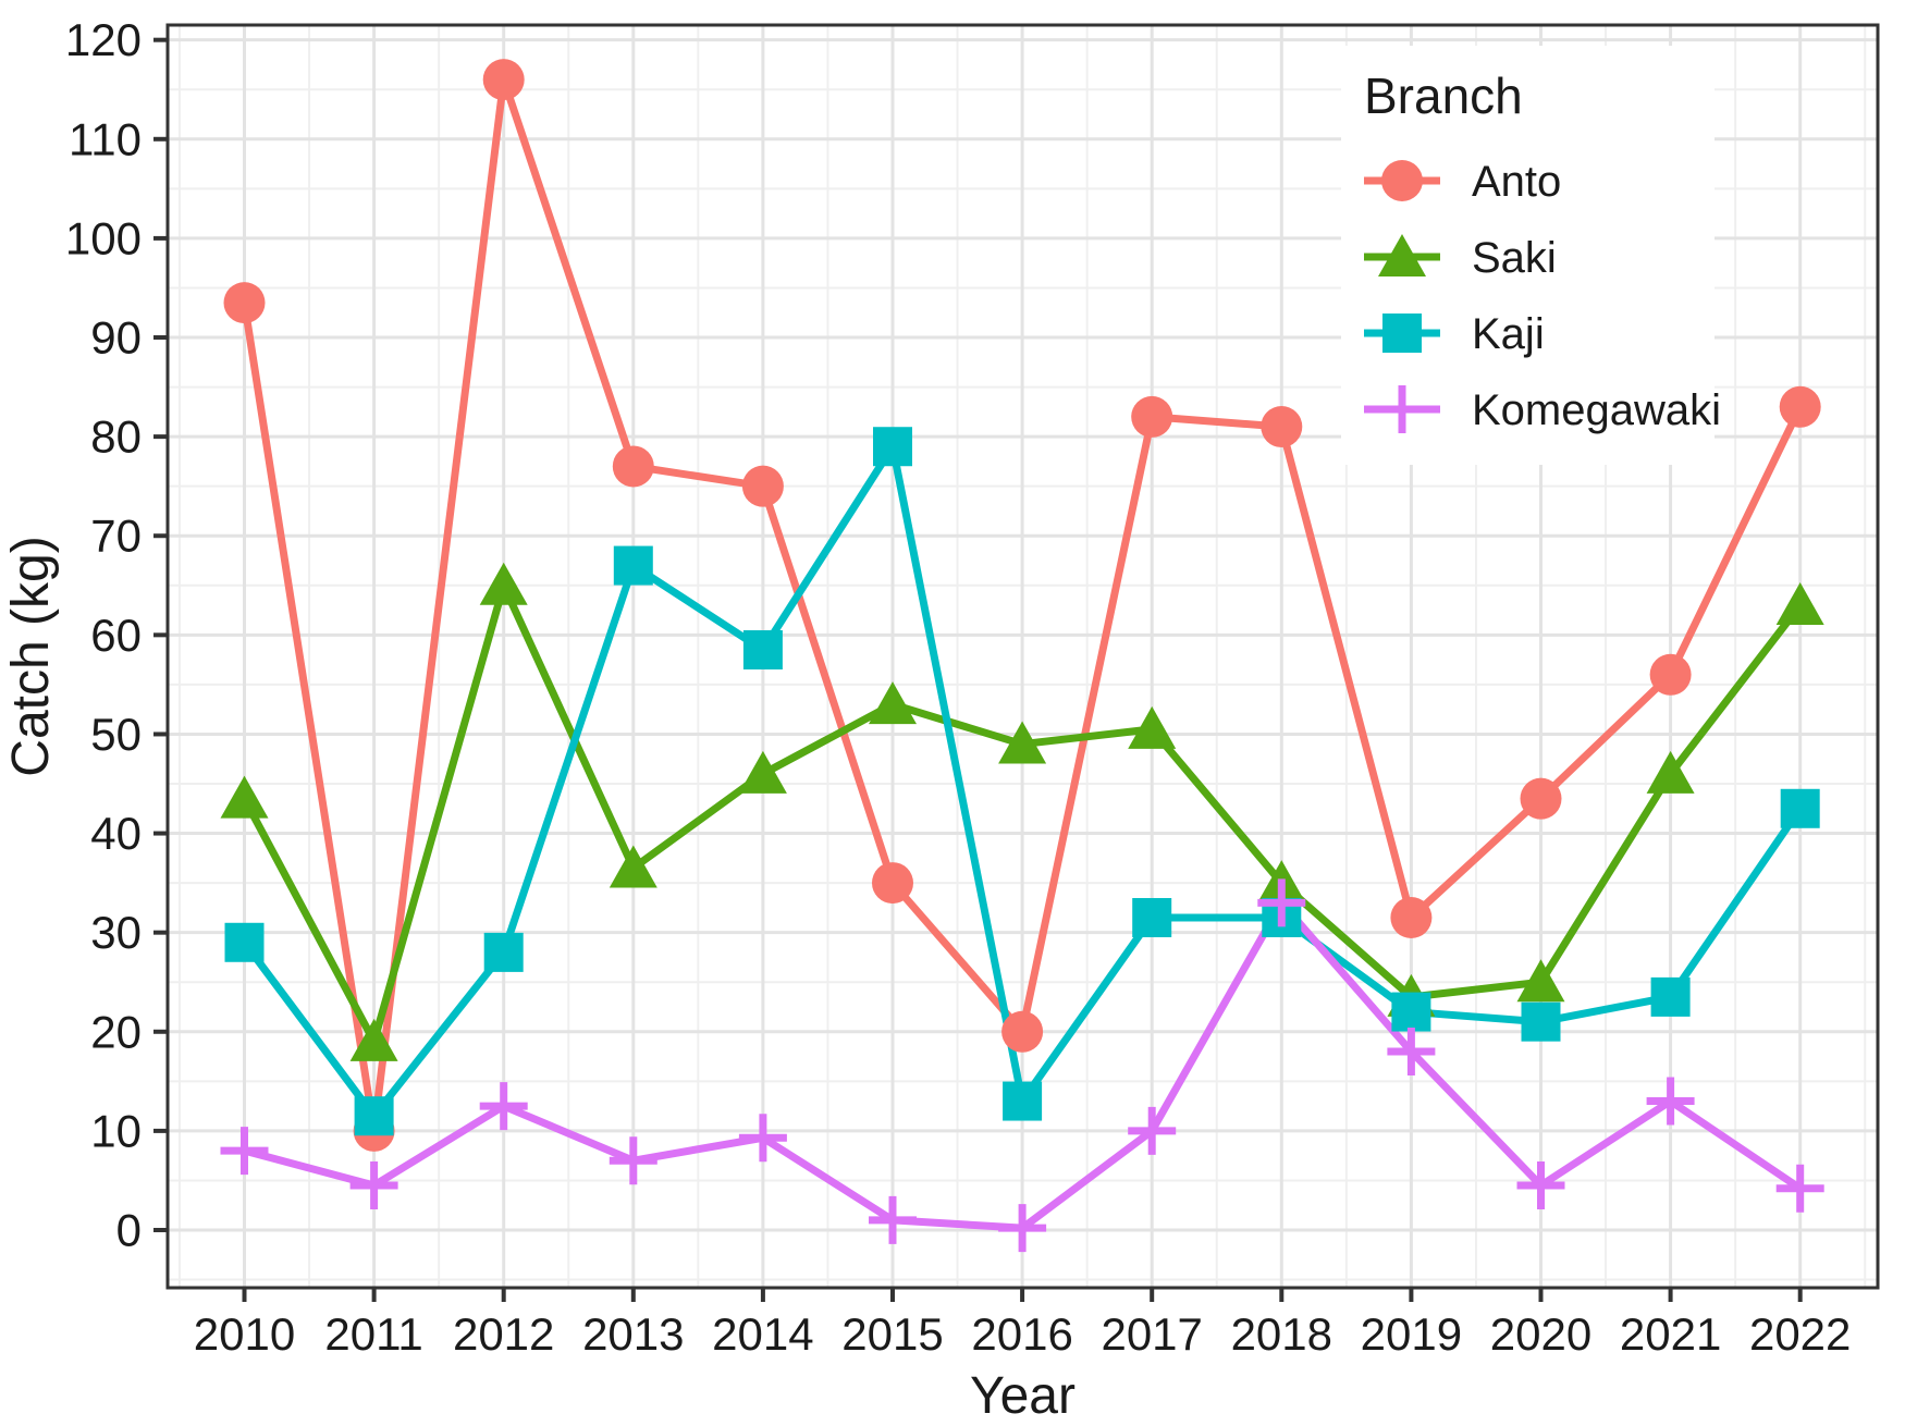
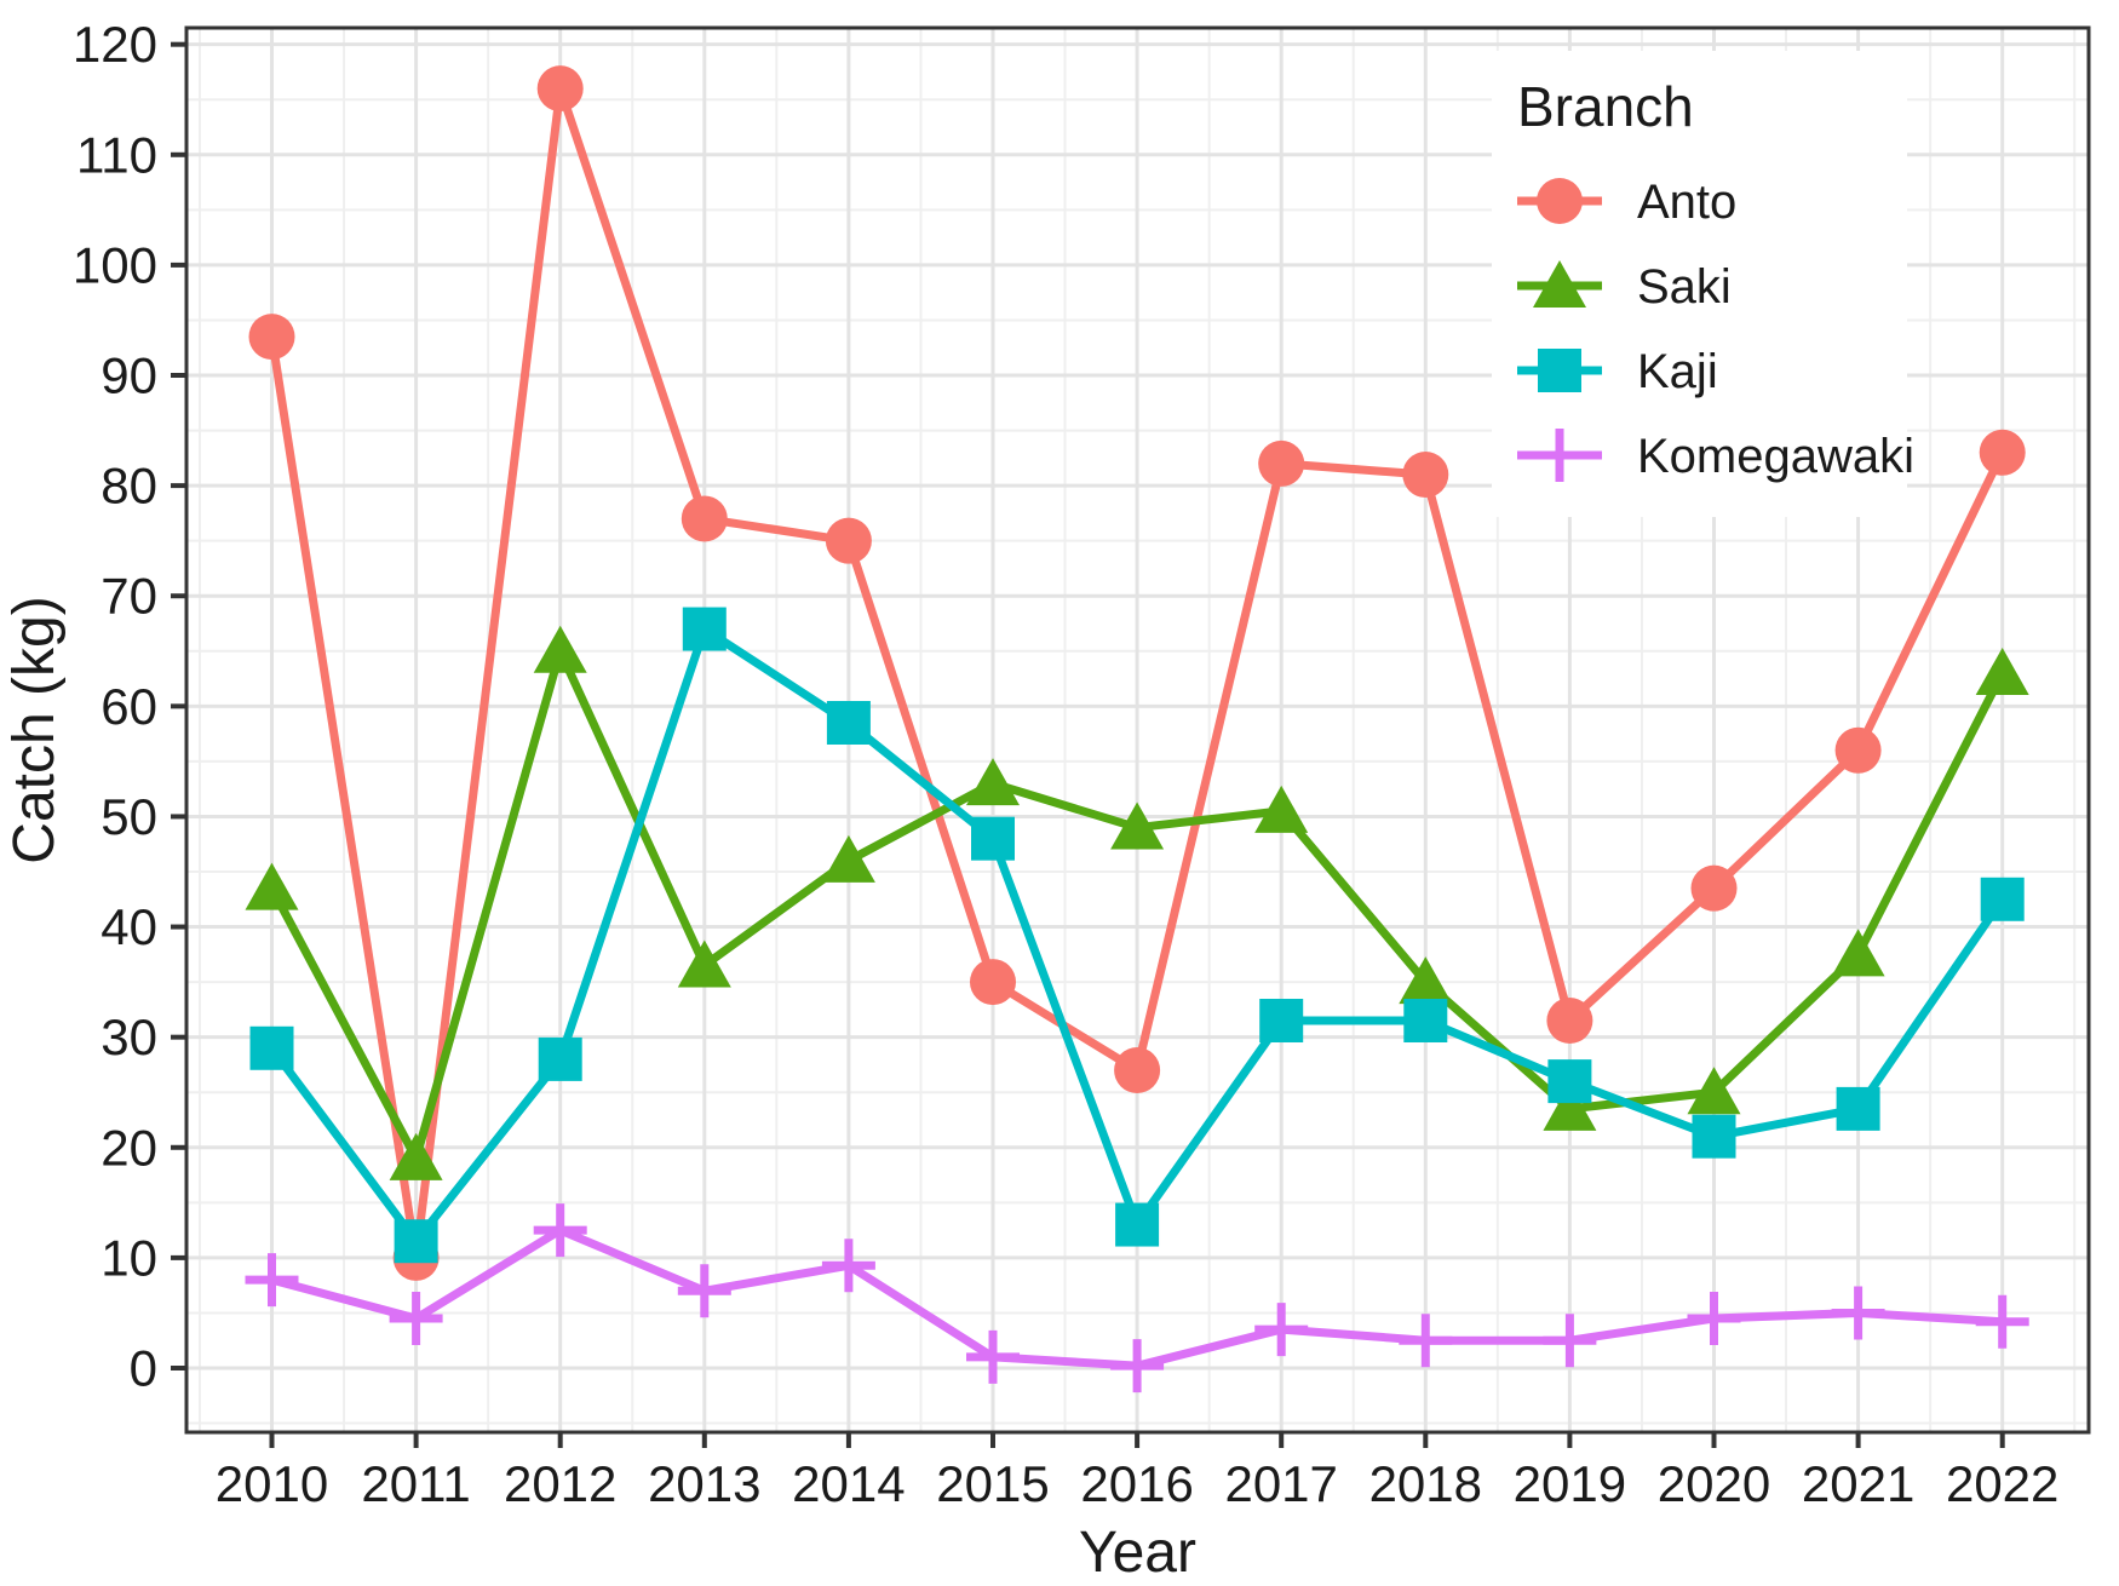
Kaji/2015: 79 -> 48
Anto/2016: 20 -> 27
Komegawaki/2017: 10 -> 4
Komegawaki/2018: 33 -> 2
Kaji/2019: 22 -> 26
Komegawaki/2019: 18 -> 2
Saki/2021: 46 -> 38
Komegawaki/2021: 13 -> 5
